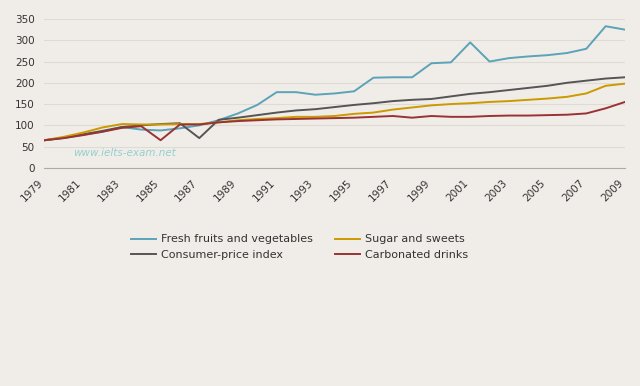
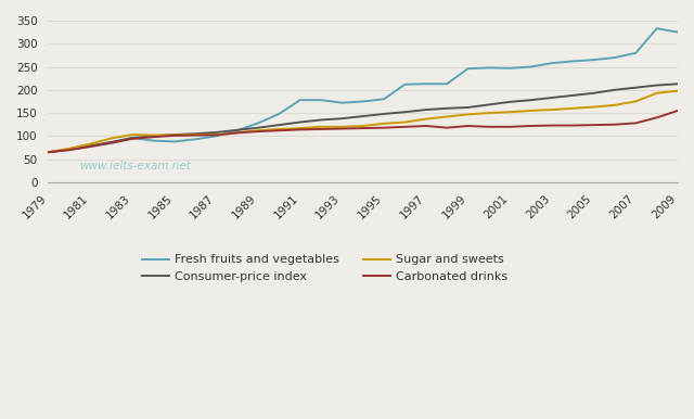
Carbonated drinks/1985: 65 -> 101
Consumer-price index/1987: 70 -> 108
Fresh fruits and vegetables/2001: 295 -> 247
